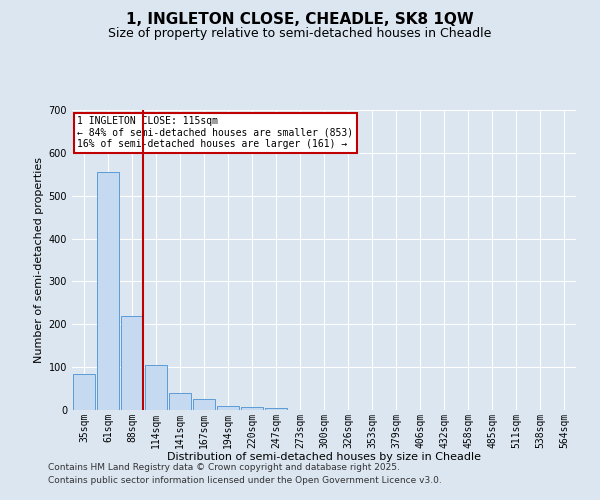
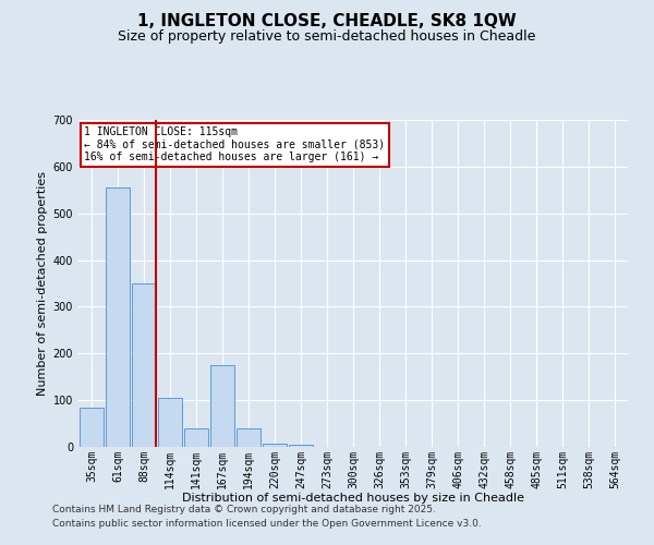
88sqm: 220 -> 350
167sqm: 25 -> 175
194sqm: 10 -> 40
